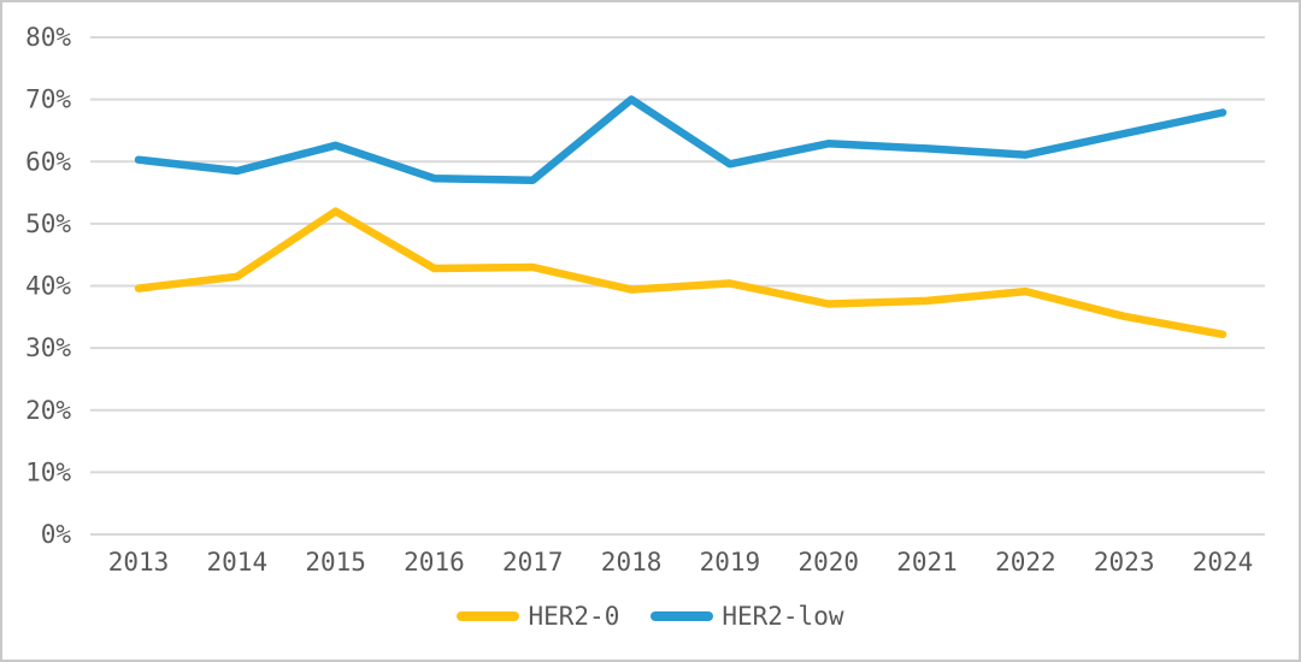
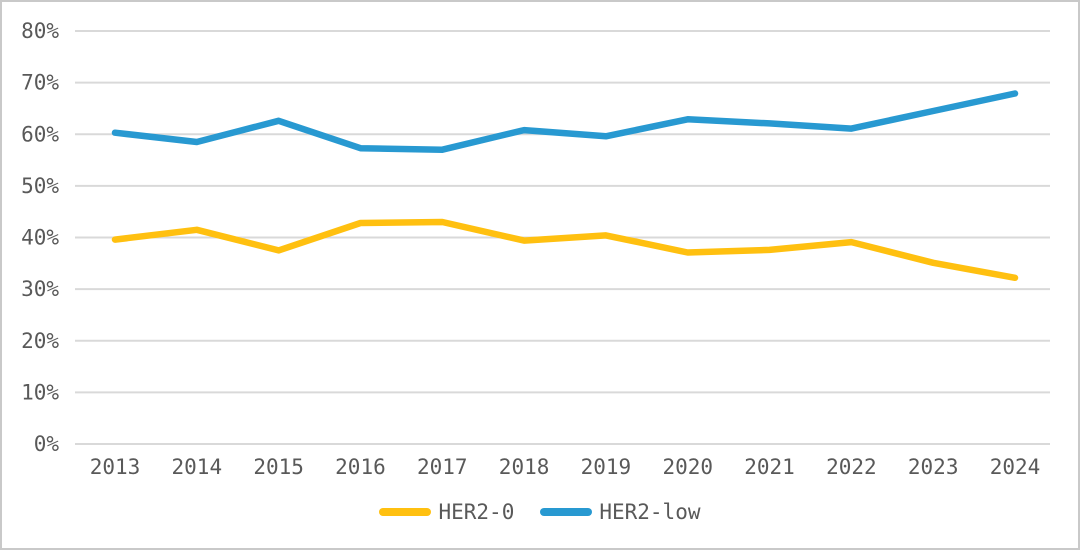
HER2-0/2015: 52% -> 38%
HER2-low/2018: 70% -> 61%
